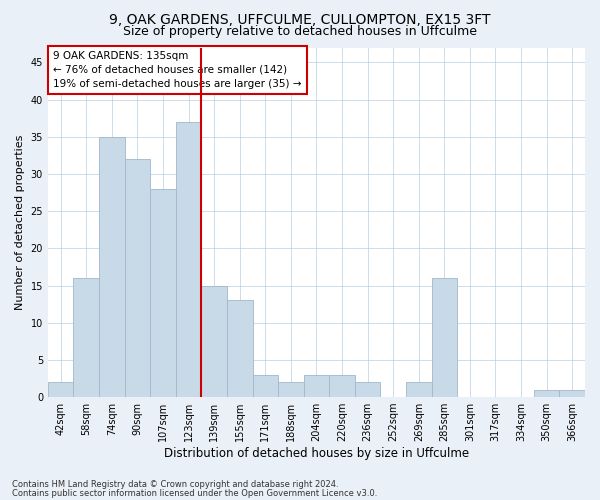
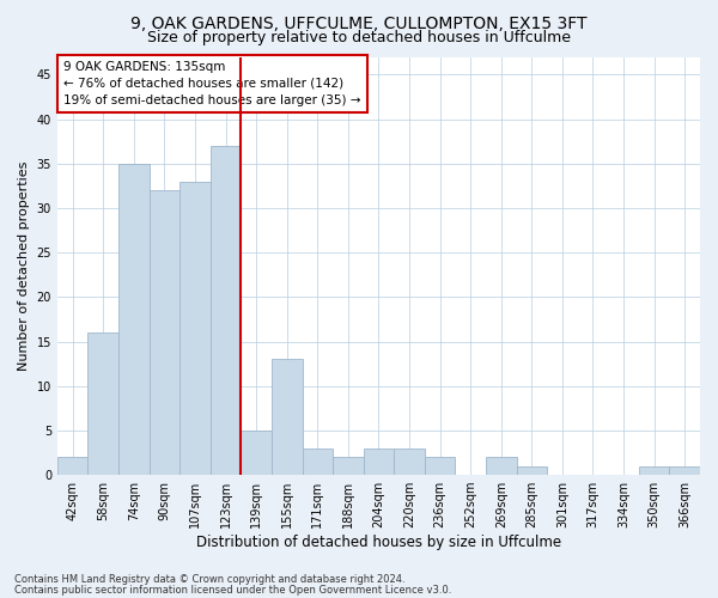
107sqm: 28 -> 33
139sqm: 15 -> 5
285sqm: 16 -> 1
